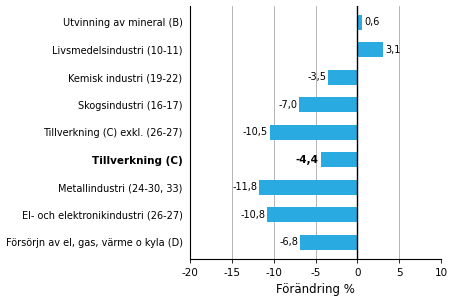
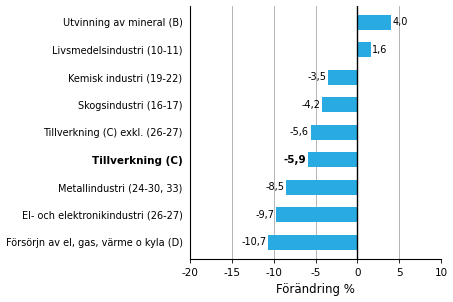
Utvinning av mineral (B): 0,6 -> 4,0
Livsmedelsindustri (10-11): 3,1 -> 1,6
Skogsindustri (16-17): -7,0 -> -4,2
Tillverkning (C) exkl. (26-27): -10,5 -> -5,6
Tillverkning (C): -4,4 -> -5,9
Metallindustri (24-30, 33): -11,8 -> -8,5
El- och elektronikindustri (26-27): -10,8 -> -9,7
Försörjn av el, gas, värme o kyla (D): -6,8 -> -10,7
